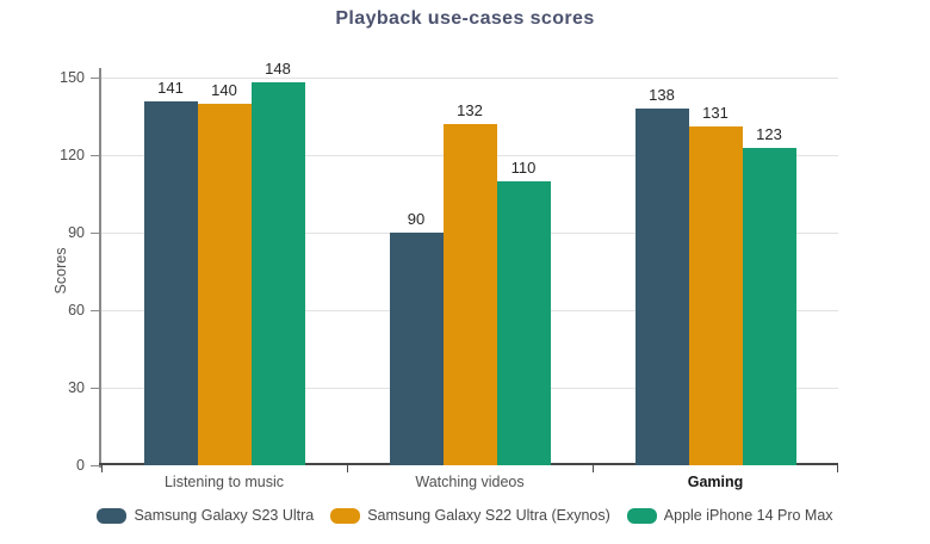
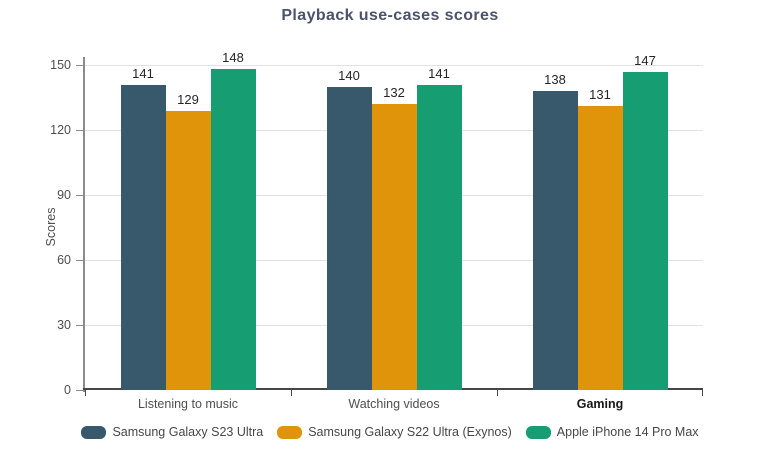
Samsung Galaxy S22 Ultra (Exynos)/Listening to music: 140 -> 129
Samsung Galaxy S23 Ultra/Watching videos: 90 -> 140
Apple iPhone 14 Pro Max/Watching videos: 110 -> 141
Apple iPhone 14 Pro Max/Gaming: 123 -> 147
